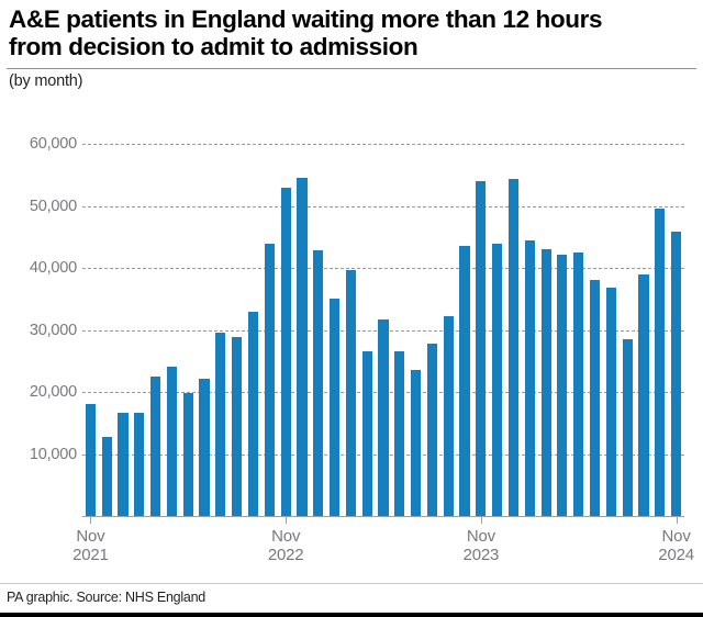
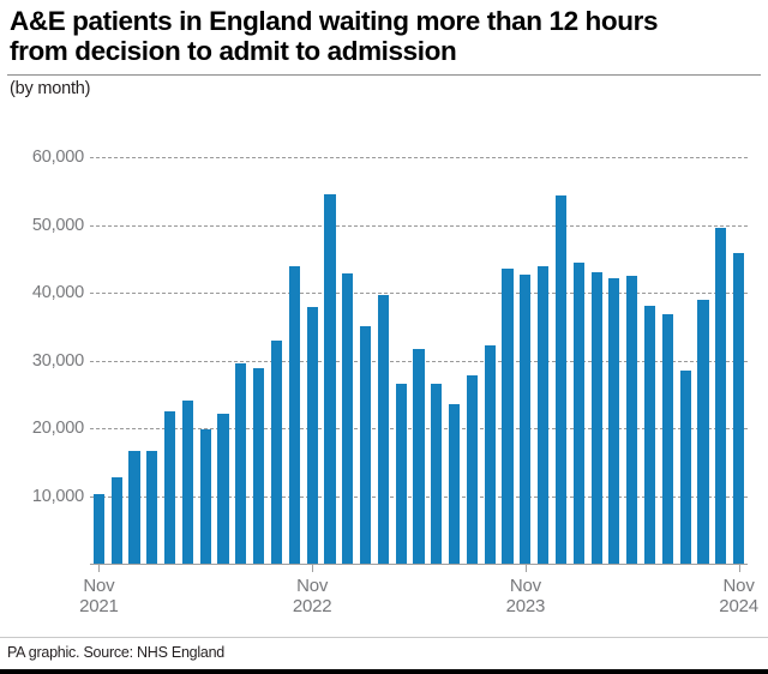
Nov 2021: 18000 -> 10000
Nov 2022: 53000 -> 38000
Nov 2023: 54000 -> 43000
